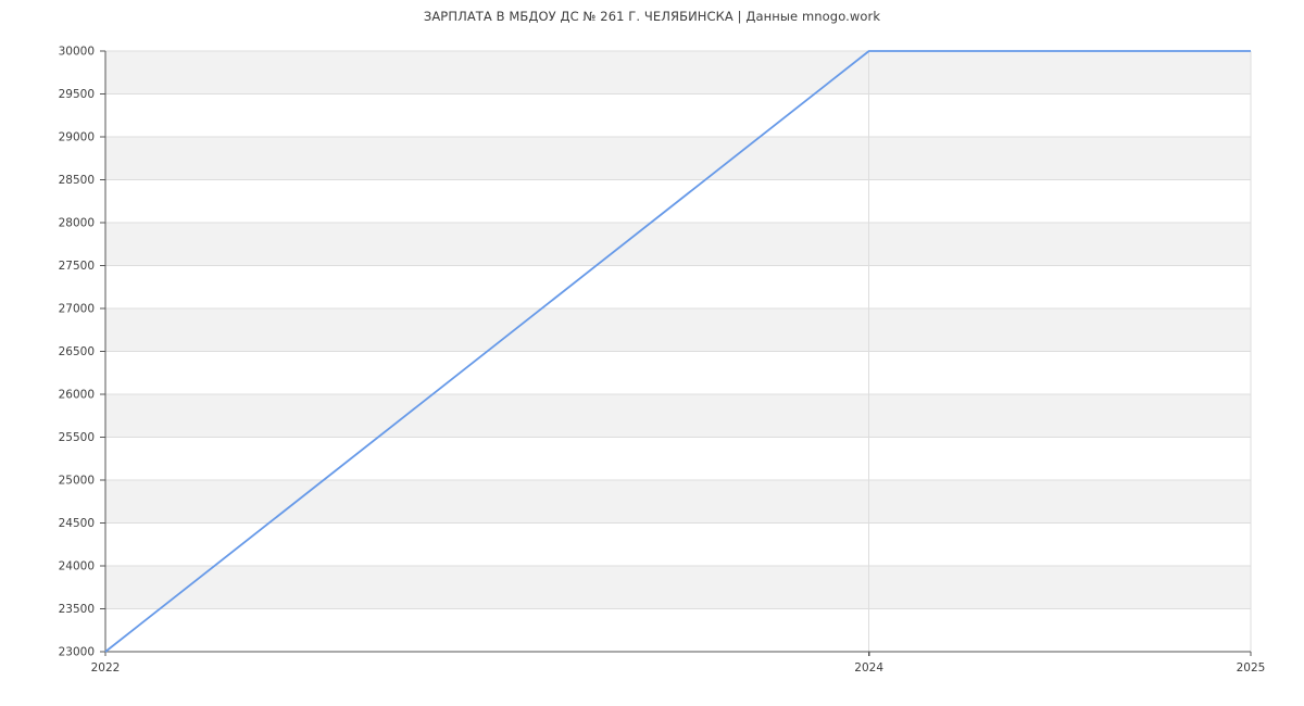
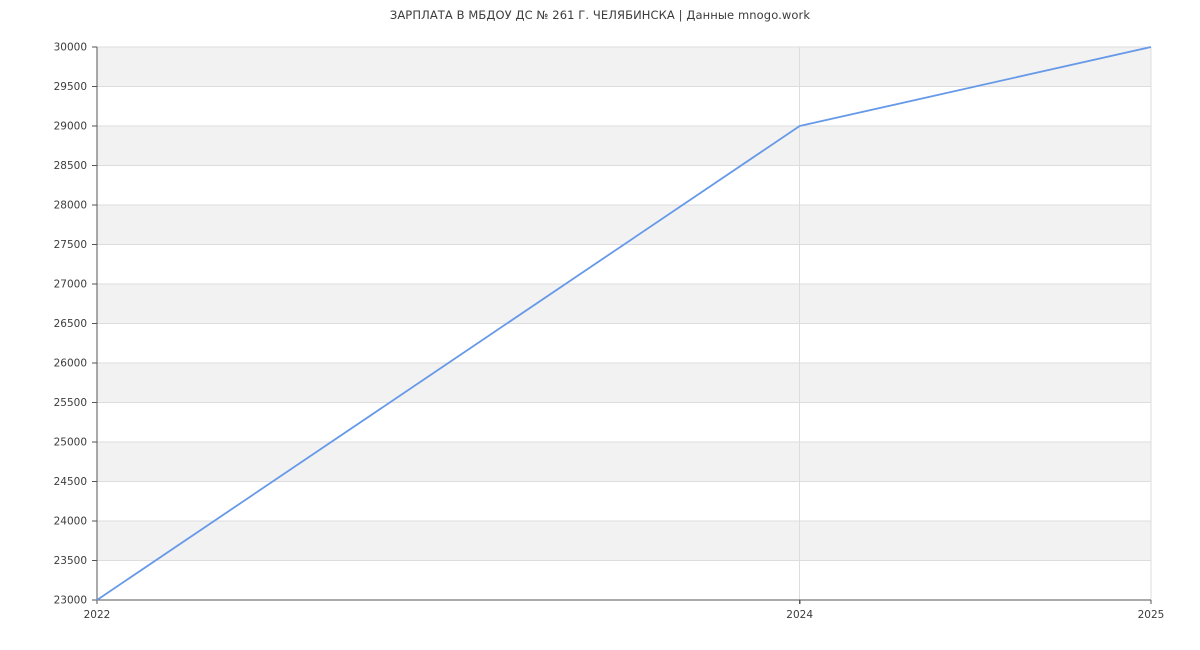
2024: 30000 -> 29000
